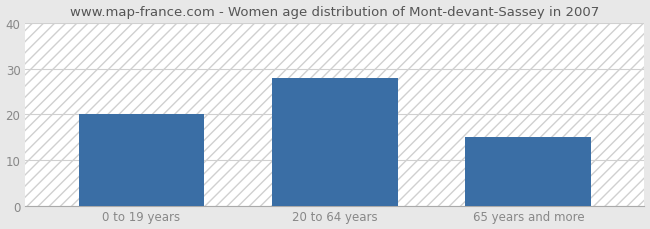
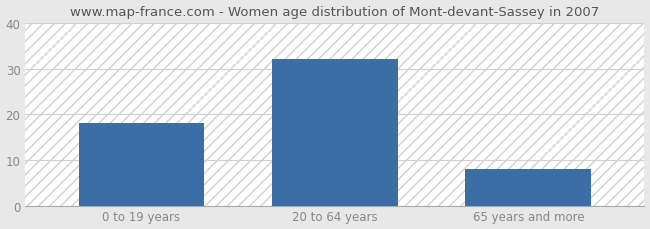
0 to 19 years: 20 -> 18
20 to 64 years: 28 -> 32
65 years and more: 15 -> 8
